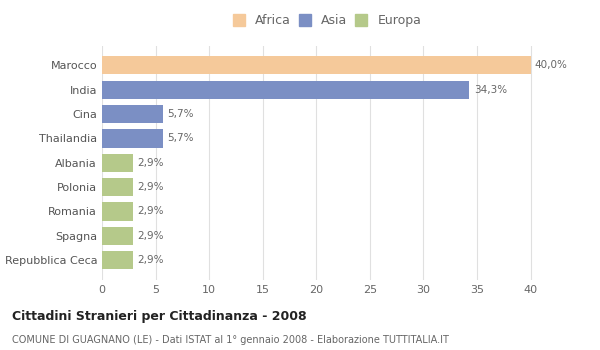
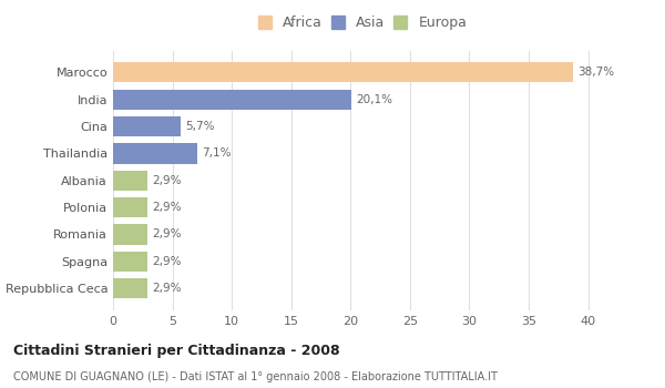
Marocco: 40,0% -> 38,7%
India: 34,3% -> 20,1%
Thailandia: 5,7% -> 7,1%
